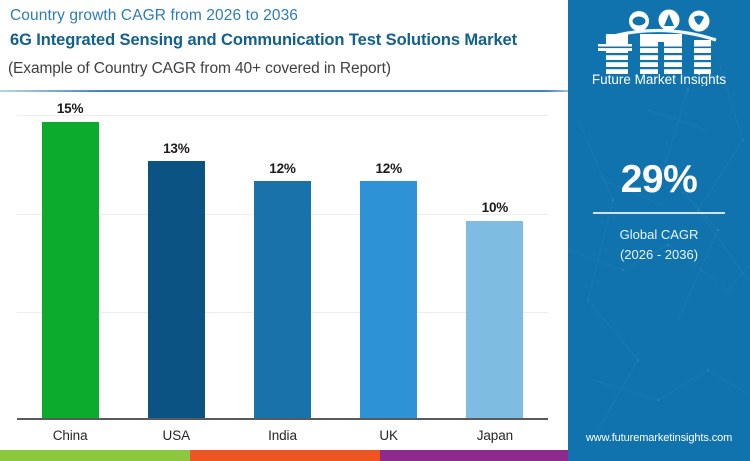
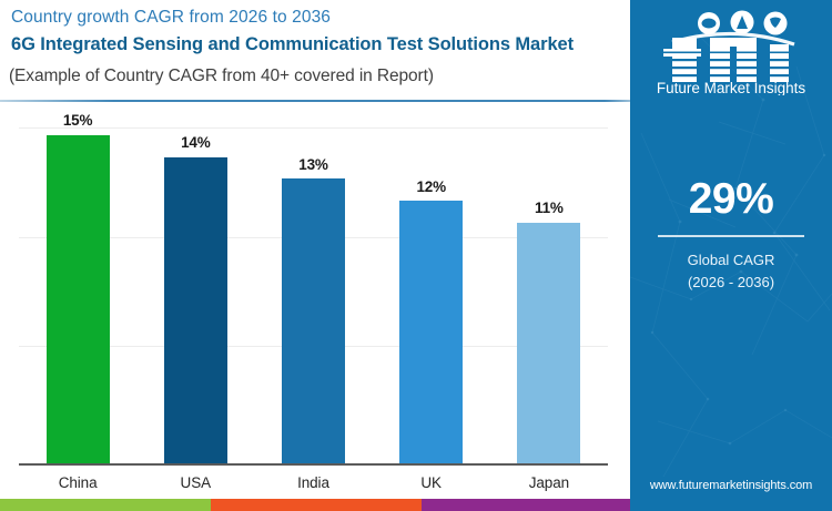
USA: 13% -> 14%
India: 12% -> 13%
Japan: 10% -> 11%
